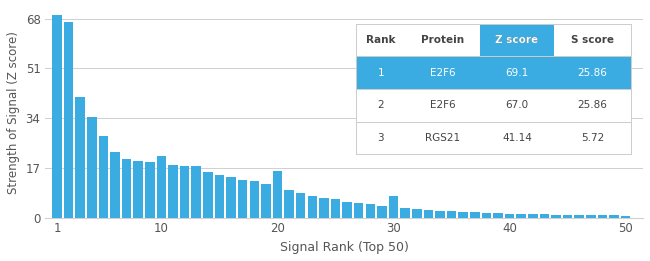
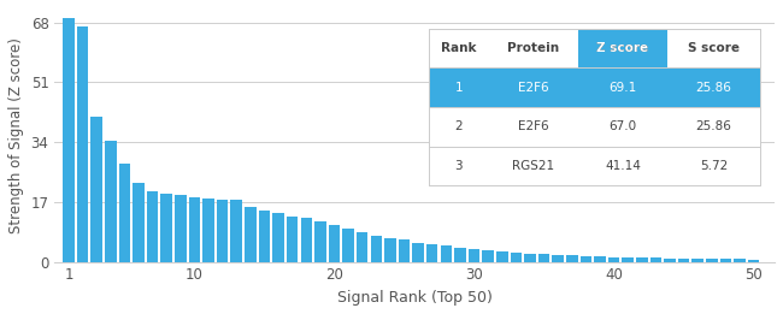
10: 21.0 -> 18.5
20: 16.0 -> 10.5
30: 7.5 -> 3.6
